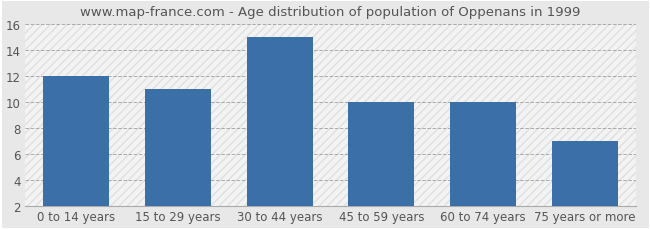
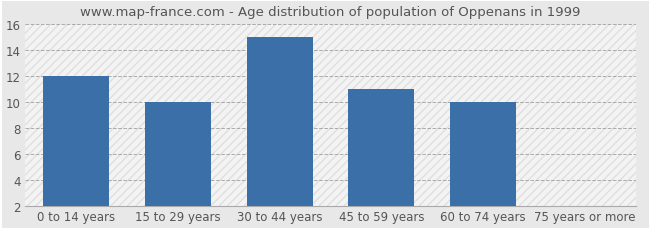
15 to 29 years: 11 -> 10
45 to 59 years: 10 -> 11
75 years or more: 7 -> 2
